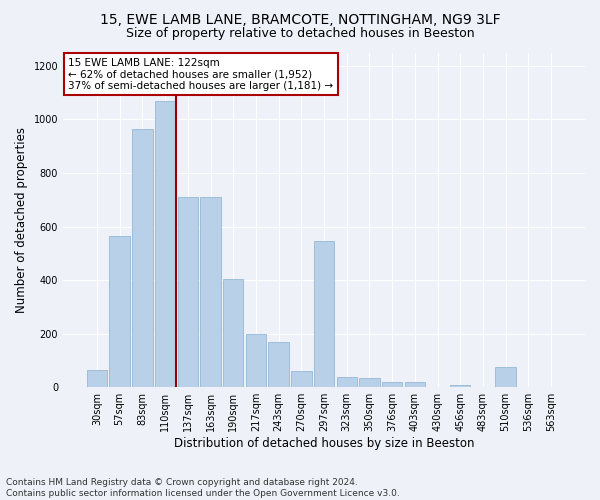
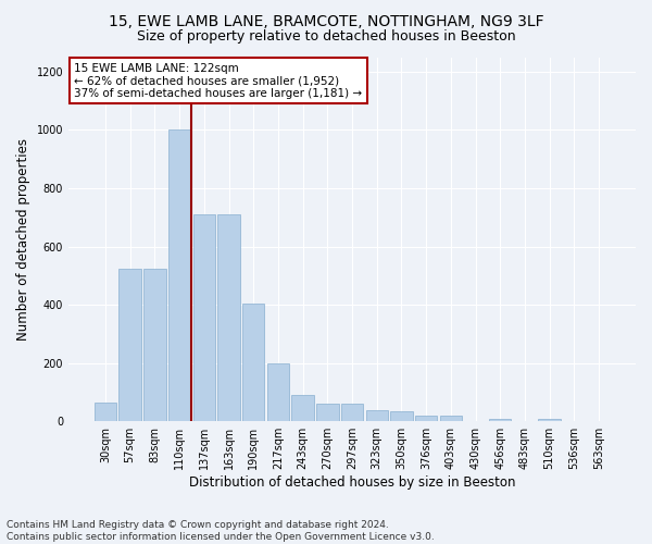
57sqm: 565 -> 525
83sqm: 965 -> 525
110sqm: 1070 -> 1000
243sqm: 170 -> 90
297sqm: 545 -> 60
510sqm: 75 -> 10
